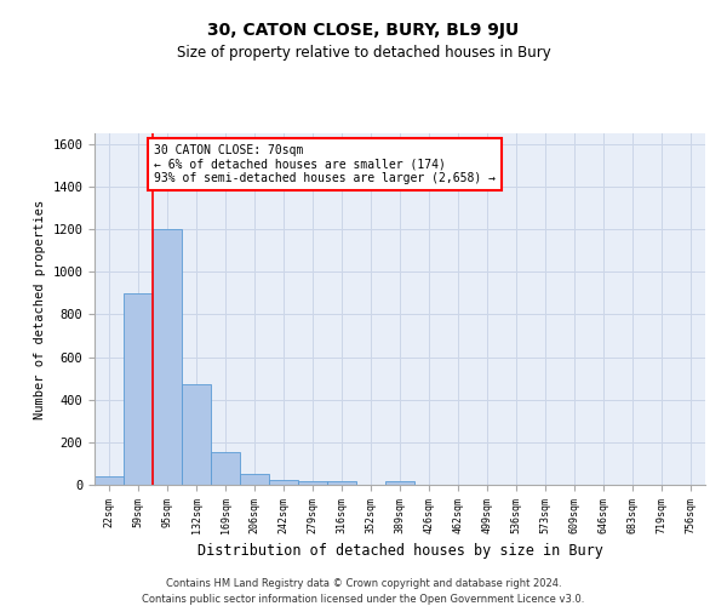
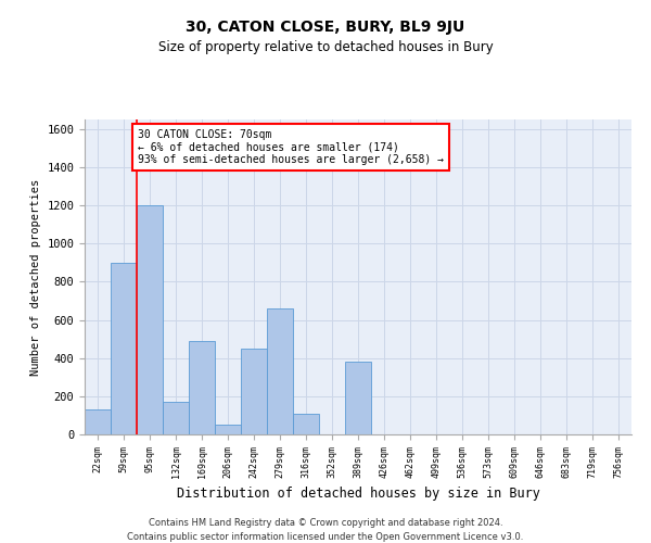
22sqm: 40 -> 130
132sqm: 470 -> 170
169sqm: 160 -> 490
242sqm: 20 -> 450
279sqm: 20 -> 660
316sqm: 20 -> 110
389sqm: 20 -> 380
